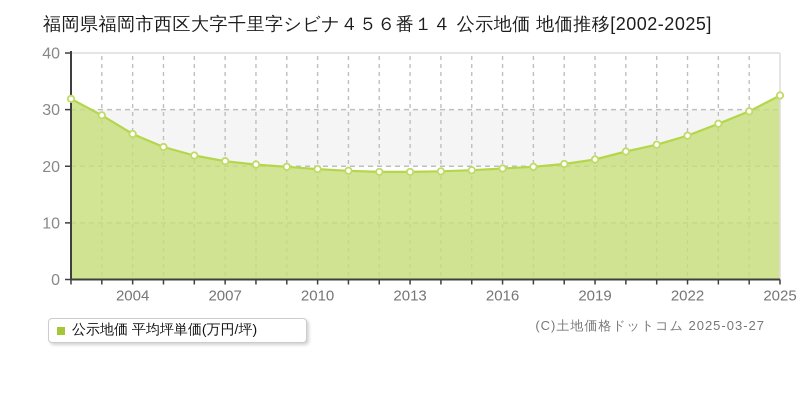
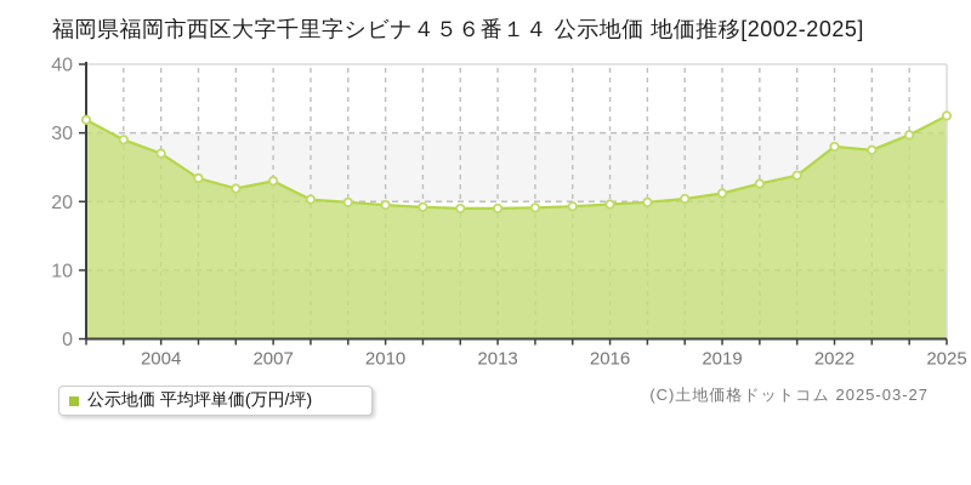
2004: 26 -> 27
2007: 21 -> 23
2022: 25 -> 28
